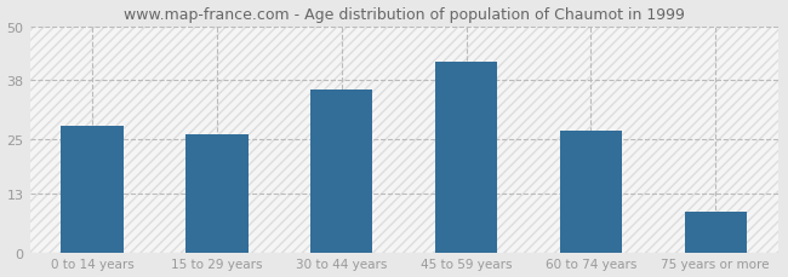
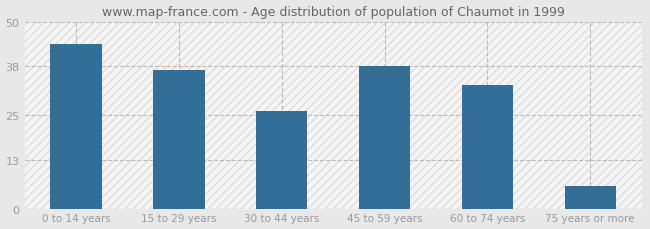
0 to 14 years: 28 -> 44
15 to 29 years: 26 -> 37
30 to 44 years: 36 -> 26
45 to 59 years: 42 -> 38
60 to 74 years: 27 -> 33
75 years or more: 9 -> 6
